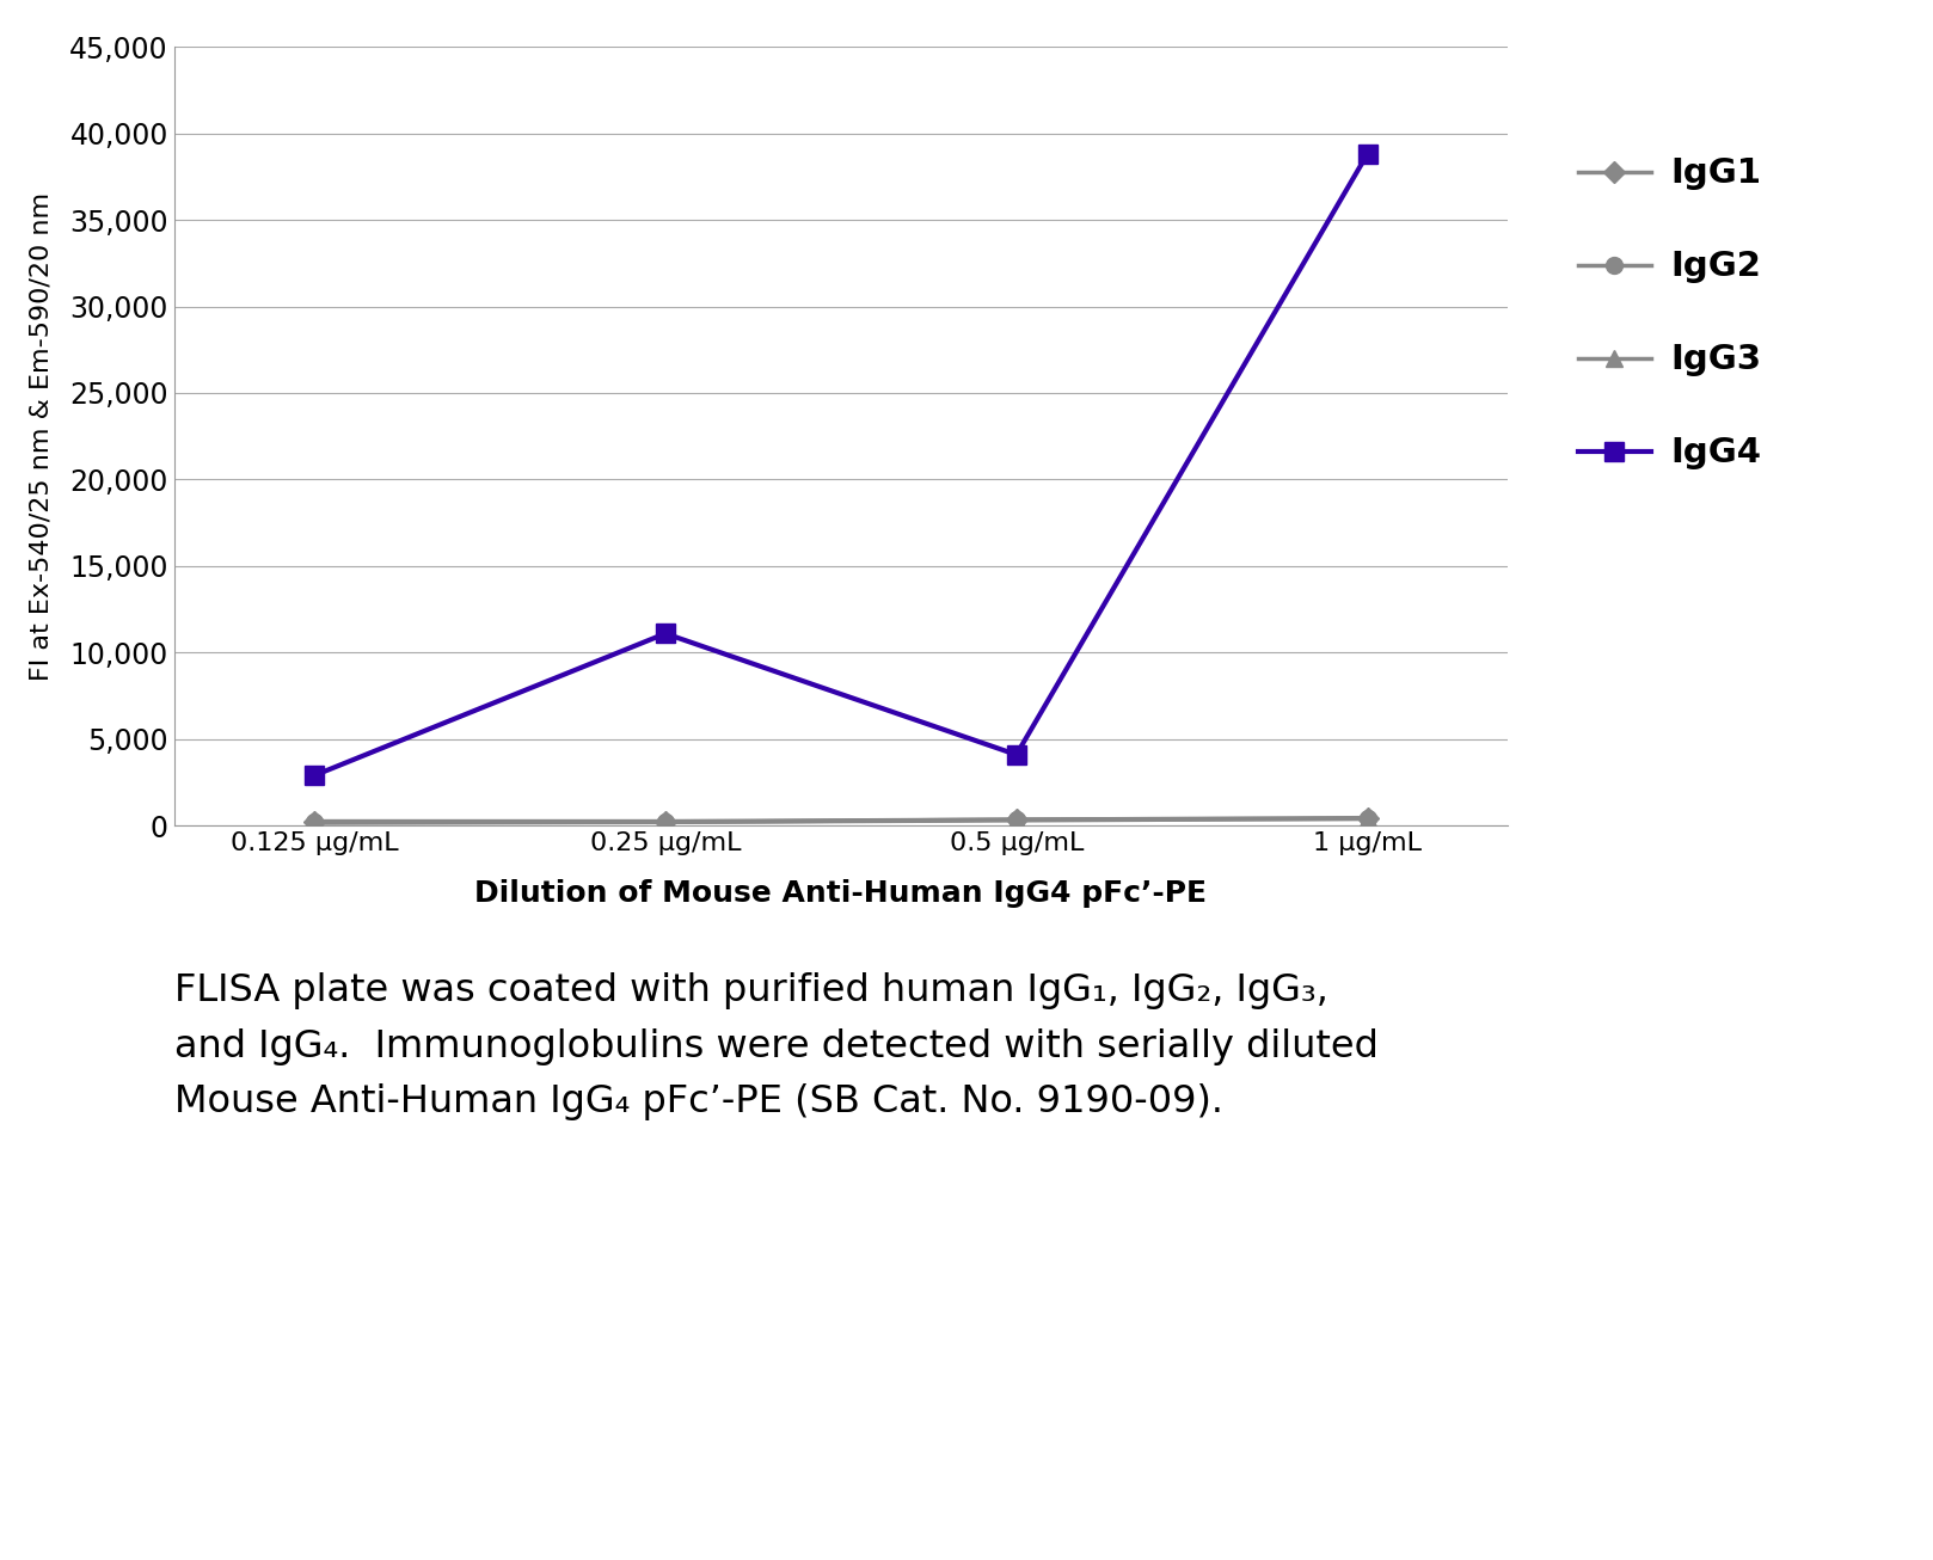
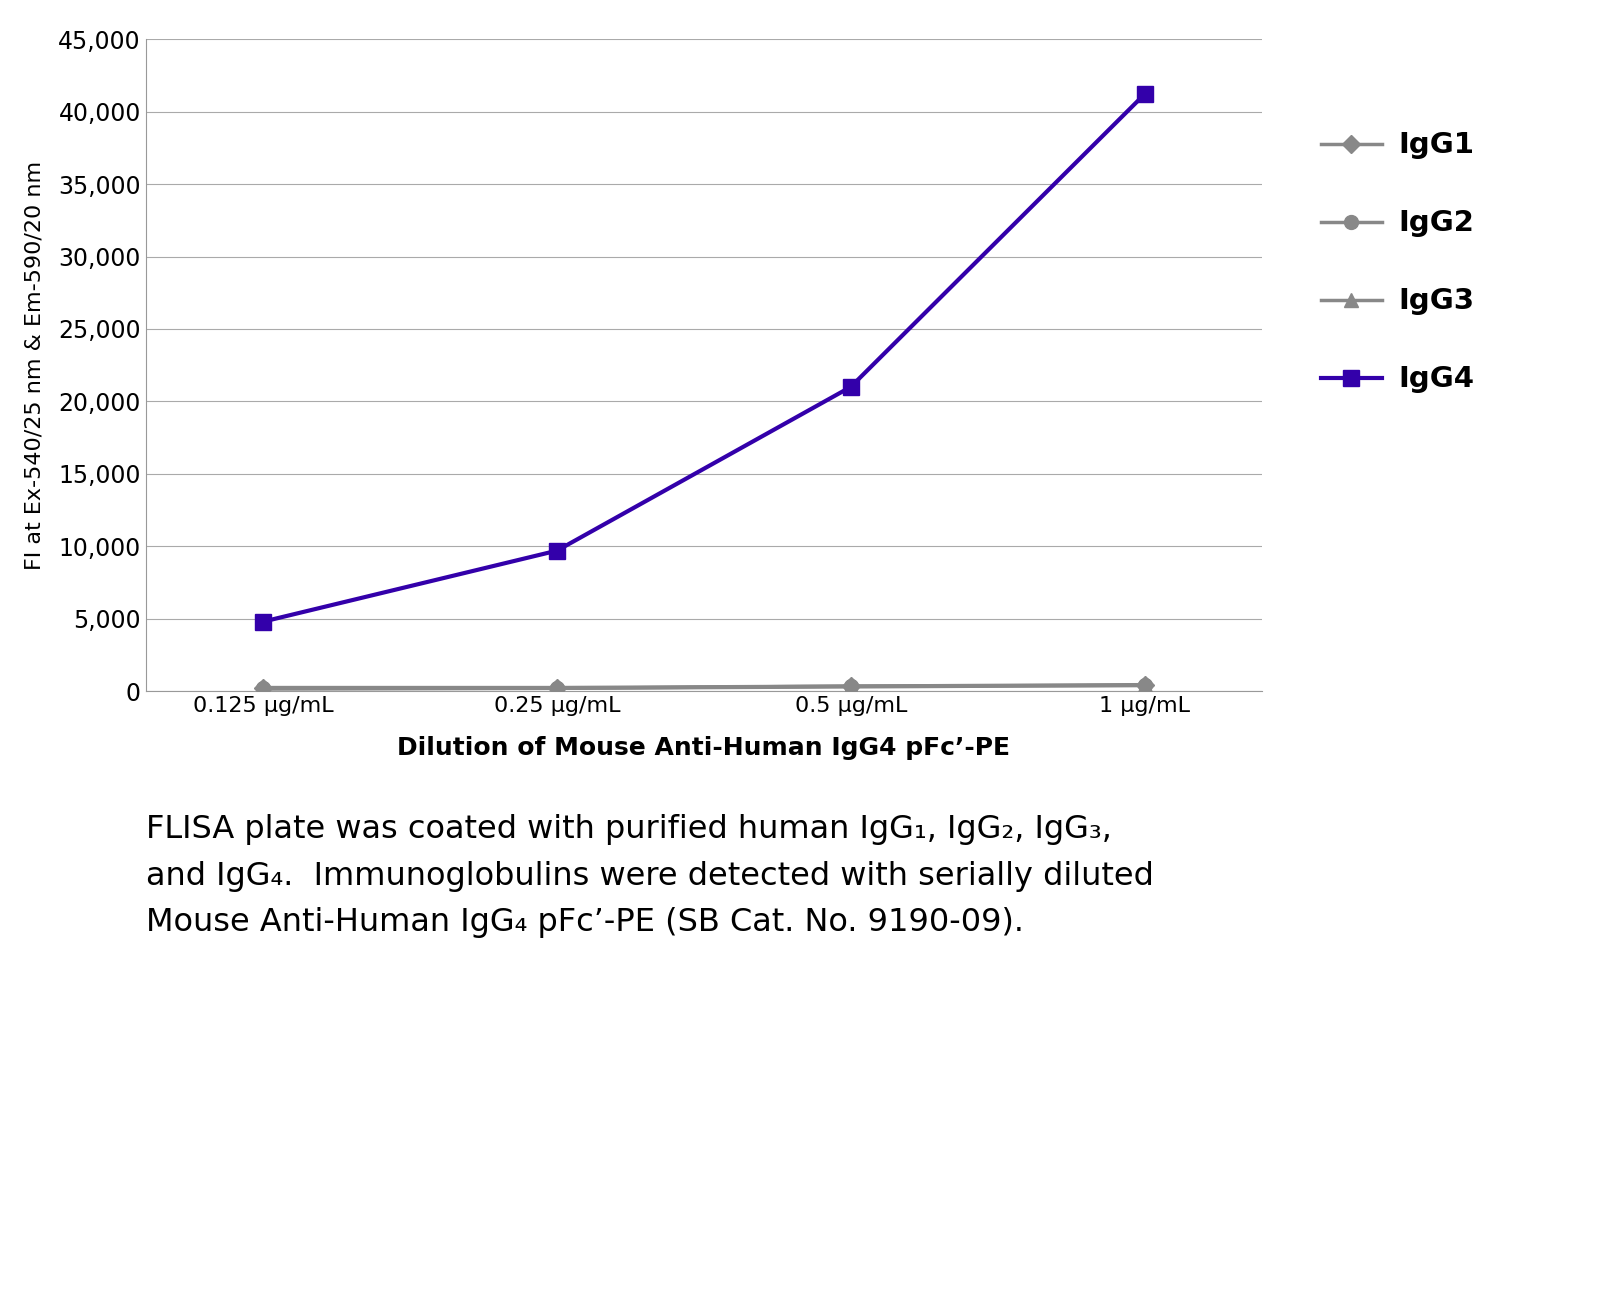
IgG4/0.125 μg/mL: 2,900 -> 4,800
IgG4/0.25 μg/mL: 11,100 -> 9,700
IgG4/0.5 μg/mL: 4,100 -> 21,000
IgG4/1 μg/mL: 38,800 -> 41,200
